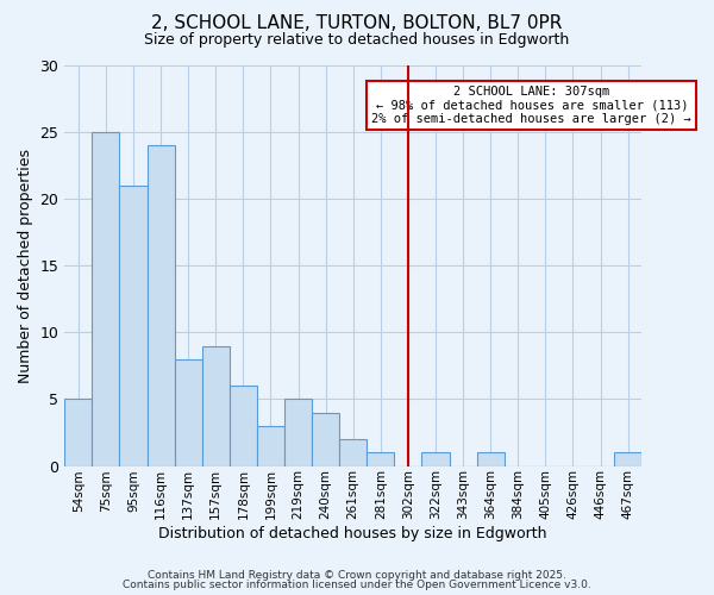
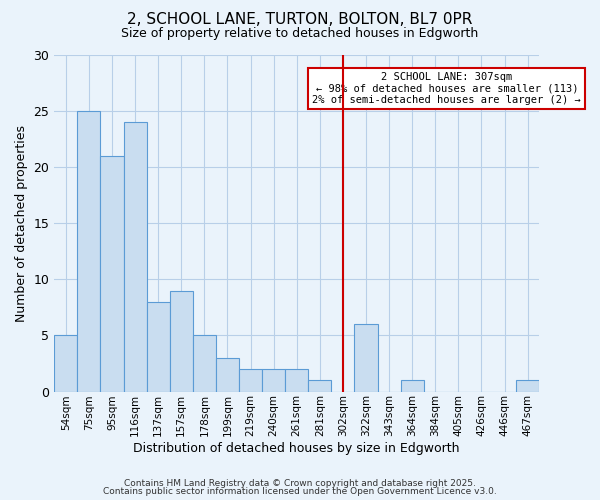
178sqm: 6 -> 5
219sqm: 5 -> 2
240sqm: 4 -> 2
322sqm: 1 -> 6
